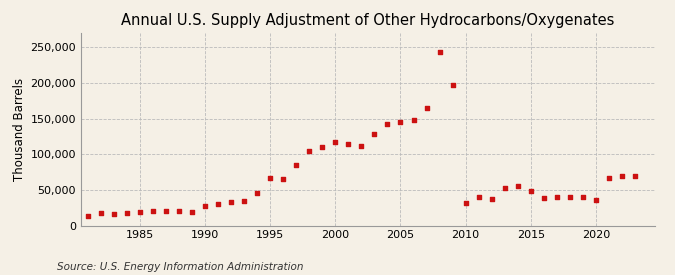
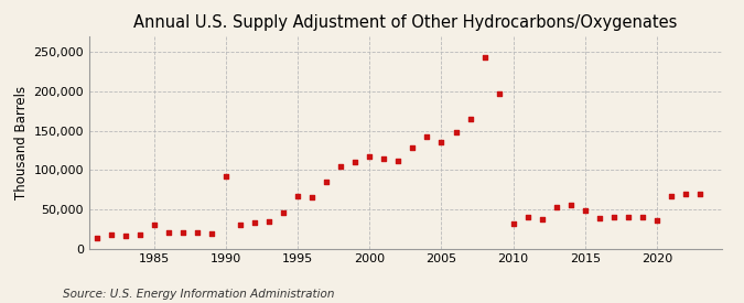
1985: 19,000 -> 30,000
1990: 27,000 -> 92,000
2005: 145,000 -> 136,000
